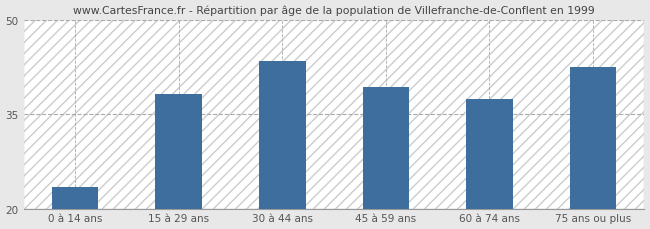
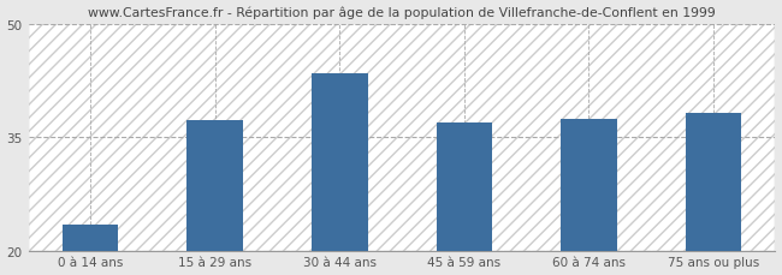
15 à 29 ans: 38.2 -> 37.2
45 à 59 ans: 39.4 -> 37.0
75 ans ou plus: 42.6 -> 38.2
